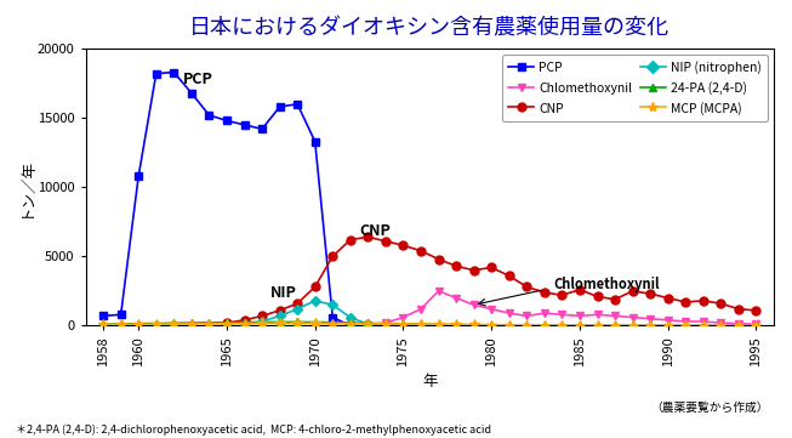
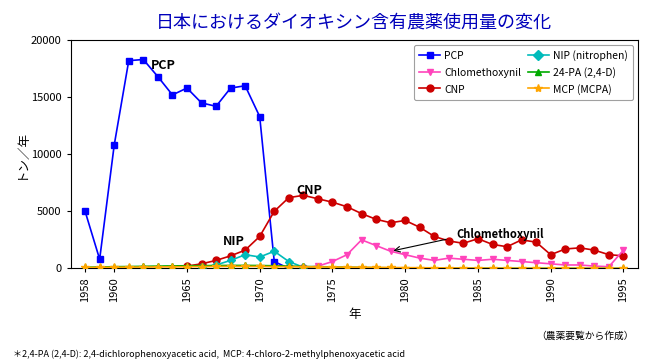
PCP/1958: 700 -> 5000
PCP/1965: 14800 -> 15800
NIP (nitrophen)/1970: 1800 -> 1000
CNP/1990: 2000 -> 1200
Chlomethoxynil/1995: 100 -> 1600
